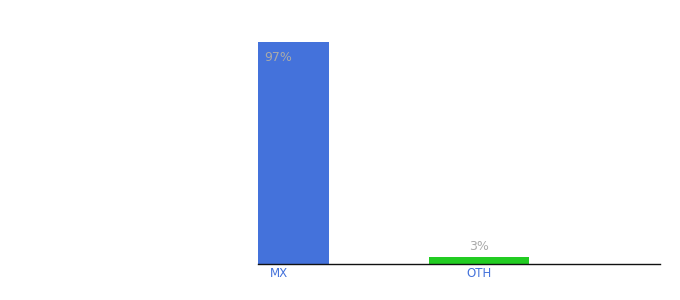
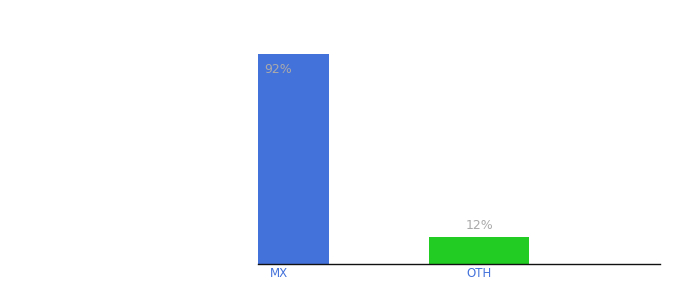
MX: 97% -> 92%
OTH: 3% -> 12%
